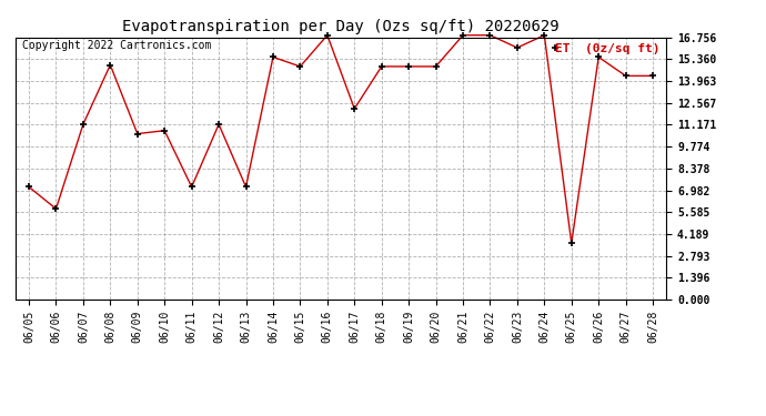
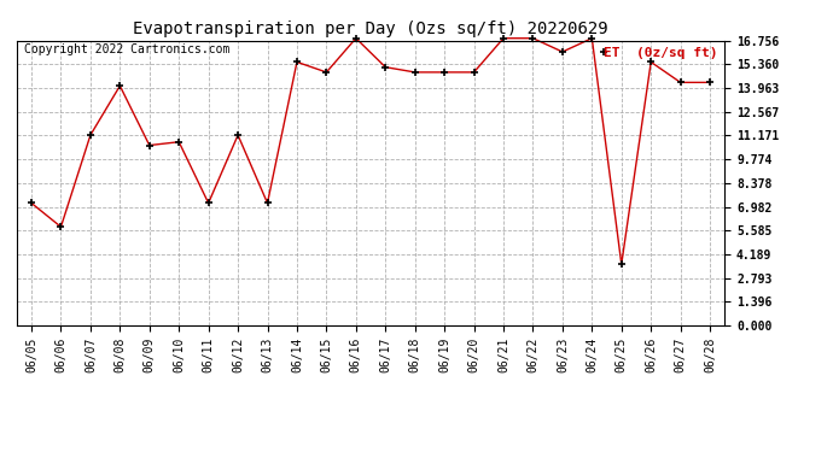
06/08: 15.0 -> 14.1
06/17: 12.2 -> 15.2
